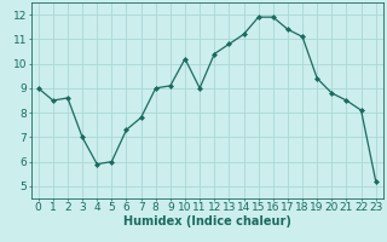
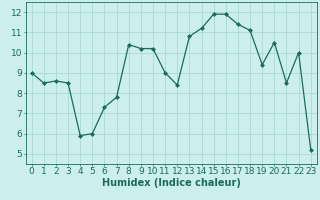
3: 7.0 -> 8.5
8: 9.0 -> 10.4
9: 9.1 -> 10.2
12: 10.4 -> 8.4
20: 8.8 -> 10.5
22: 8.1 -> 10.0
